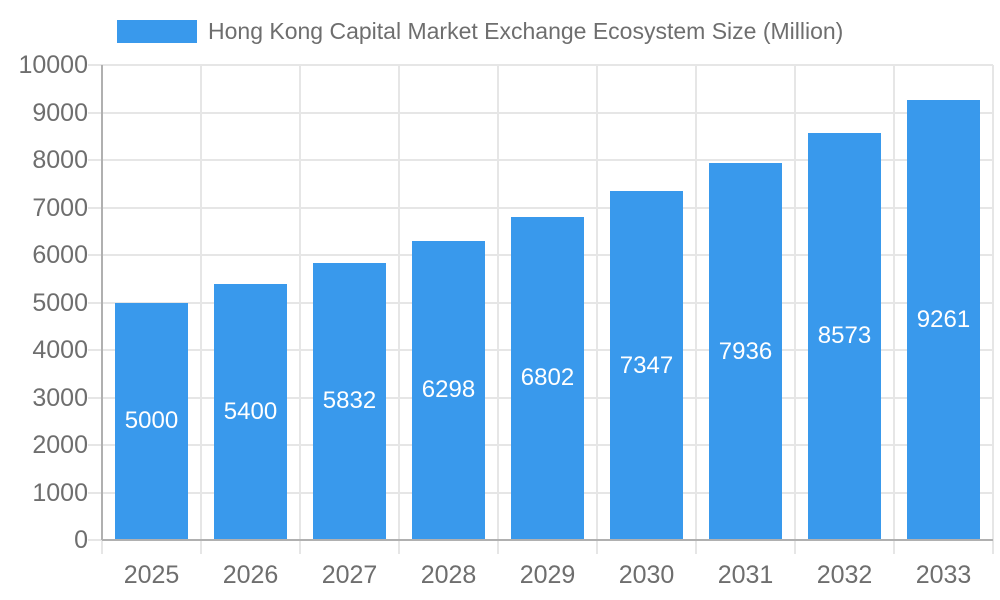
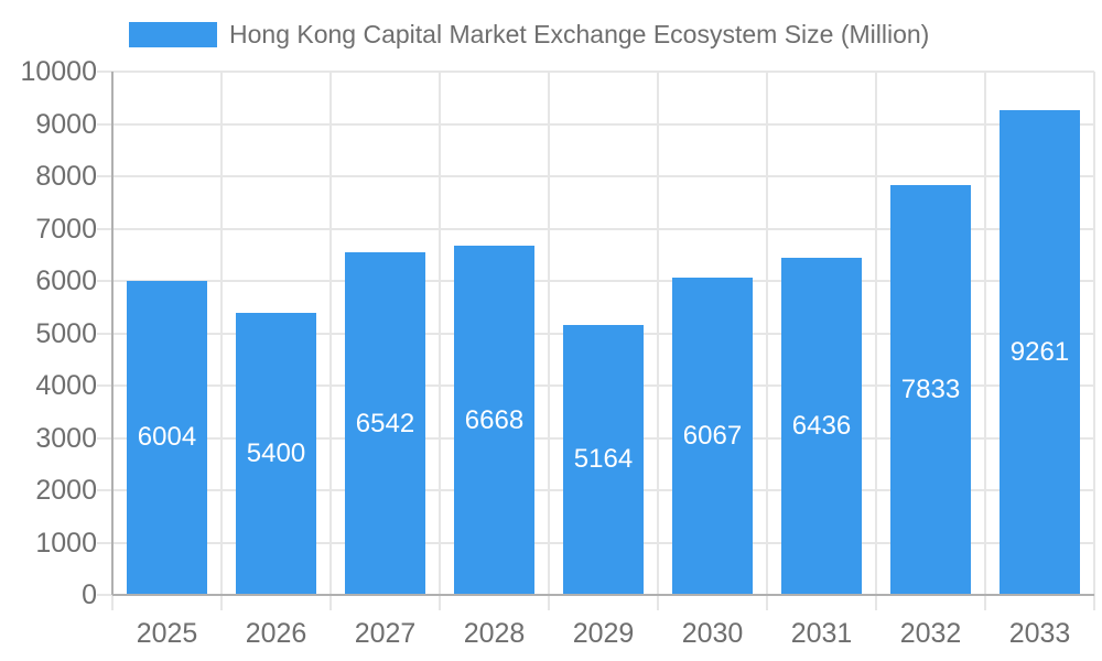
2025: 5000 -> 6004
2027: 5832 -> 6542
2028: 6298 -> 6668
2029: 6802 -> 5164
2030: 7347 -> 6067
2031: 7936 -> 6436
2032: 8573 -> 7833
